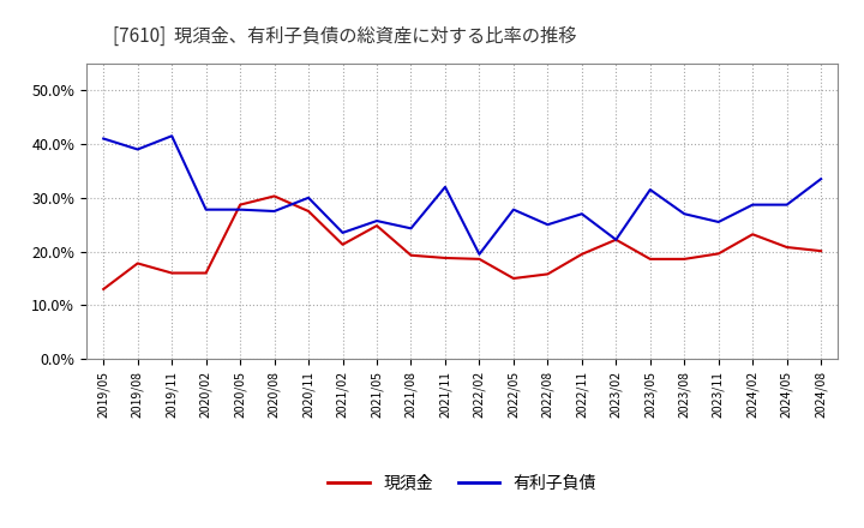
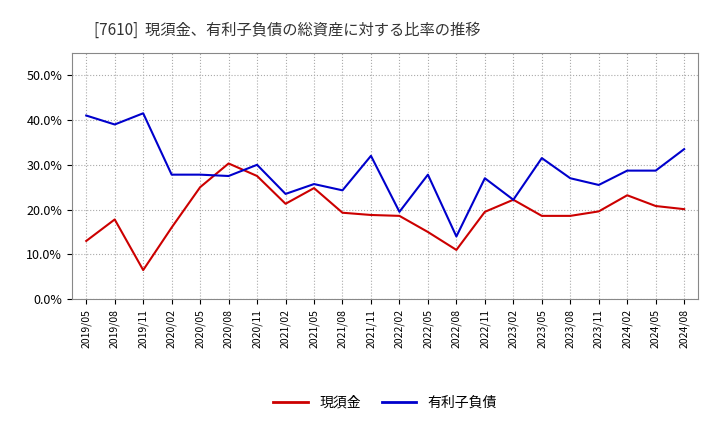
現須金/2019/11: 16.0% -> 6.5%
現須金/2020/05: 28.7% -> 25.0%
現須金/2022/08: 15.8% -> 11.0%
有利子負債/2022/08: 25.0% -> 14.0%
